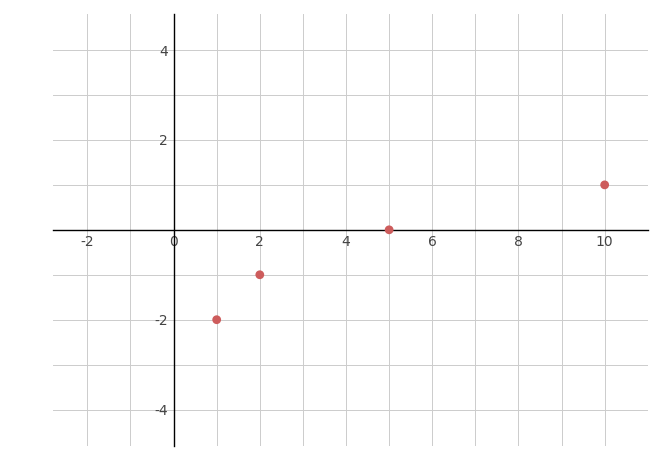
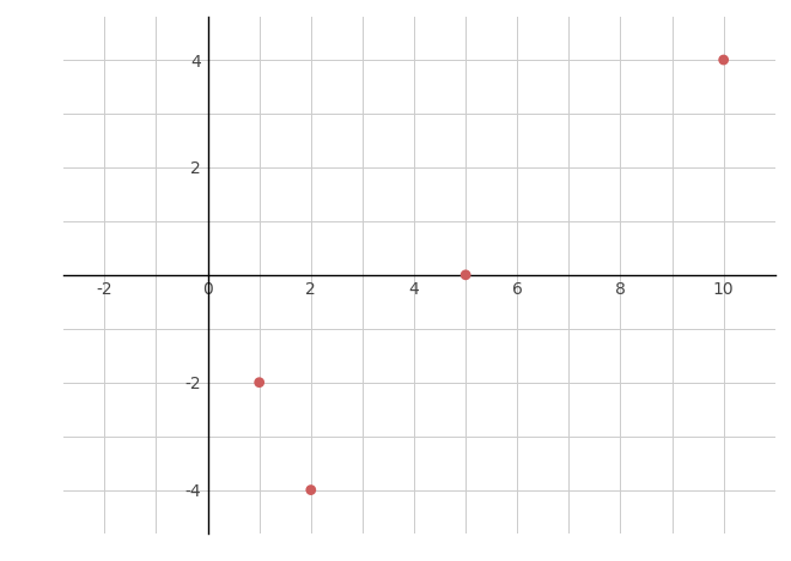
2: -1 -> -4
10: 1 -> 4
